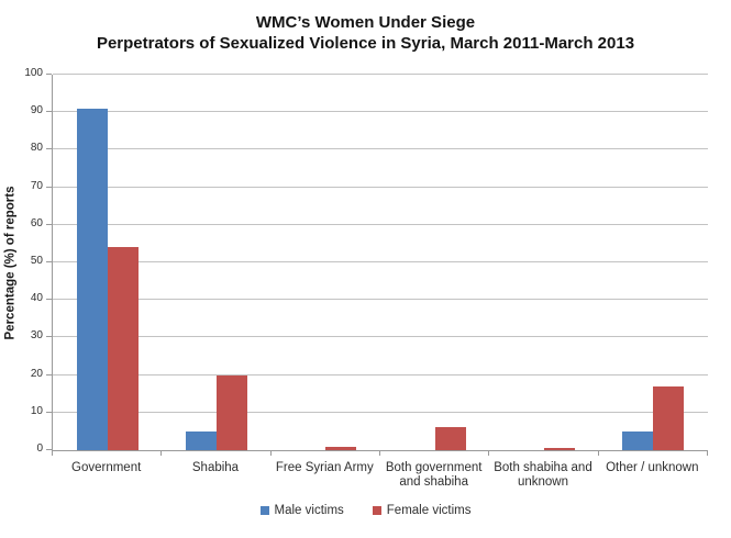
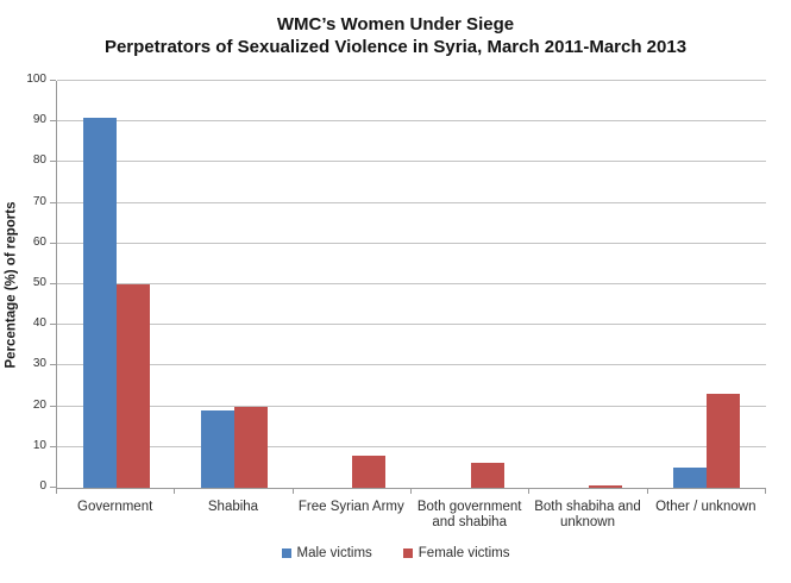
Female victims/Government: 54 -> 50
Male victims/Shabiha: 5 -> 19
Female victims/Free Syrian Army: 1 -> 8
Female victims/Other / unknown: 17 -> 23
